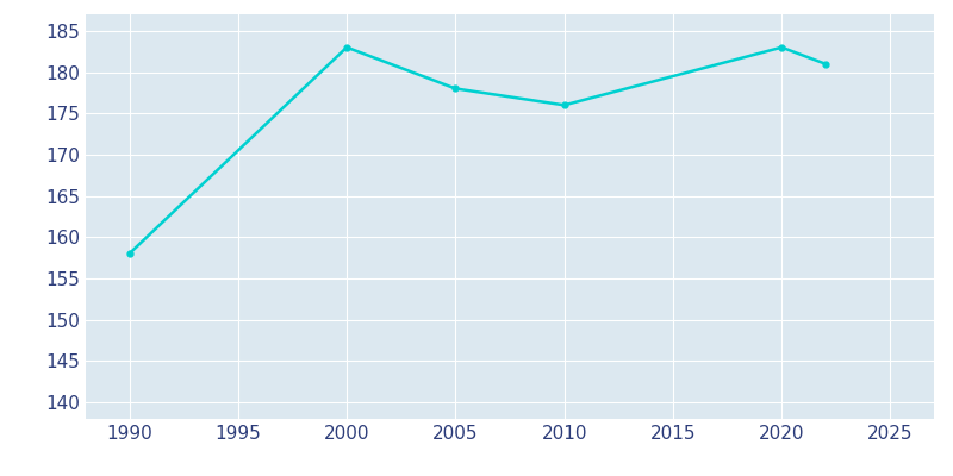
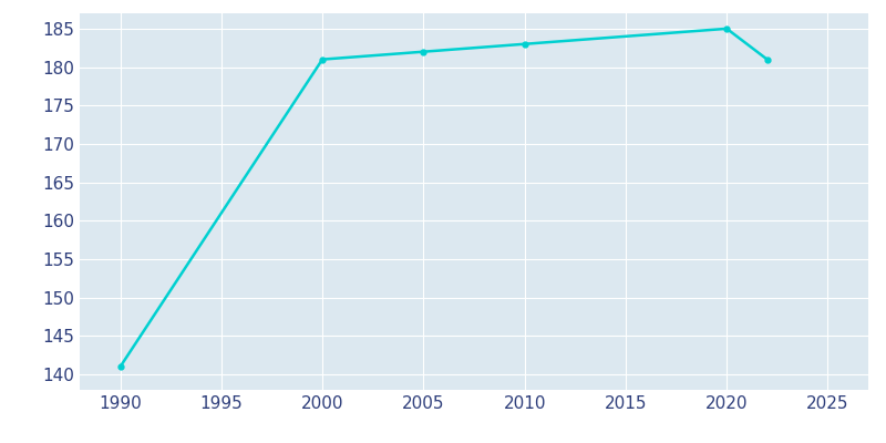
1990: 158 -> 141
2000: 183 -> 181
2005: 178 -> 182
2010: 176 -> 183
2020: 183 -> 185
